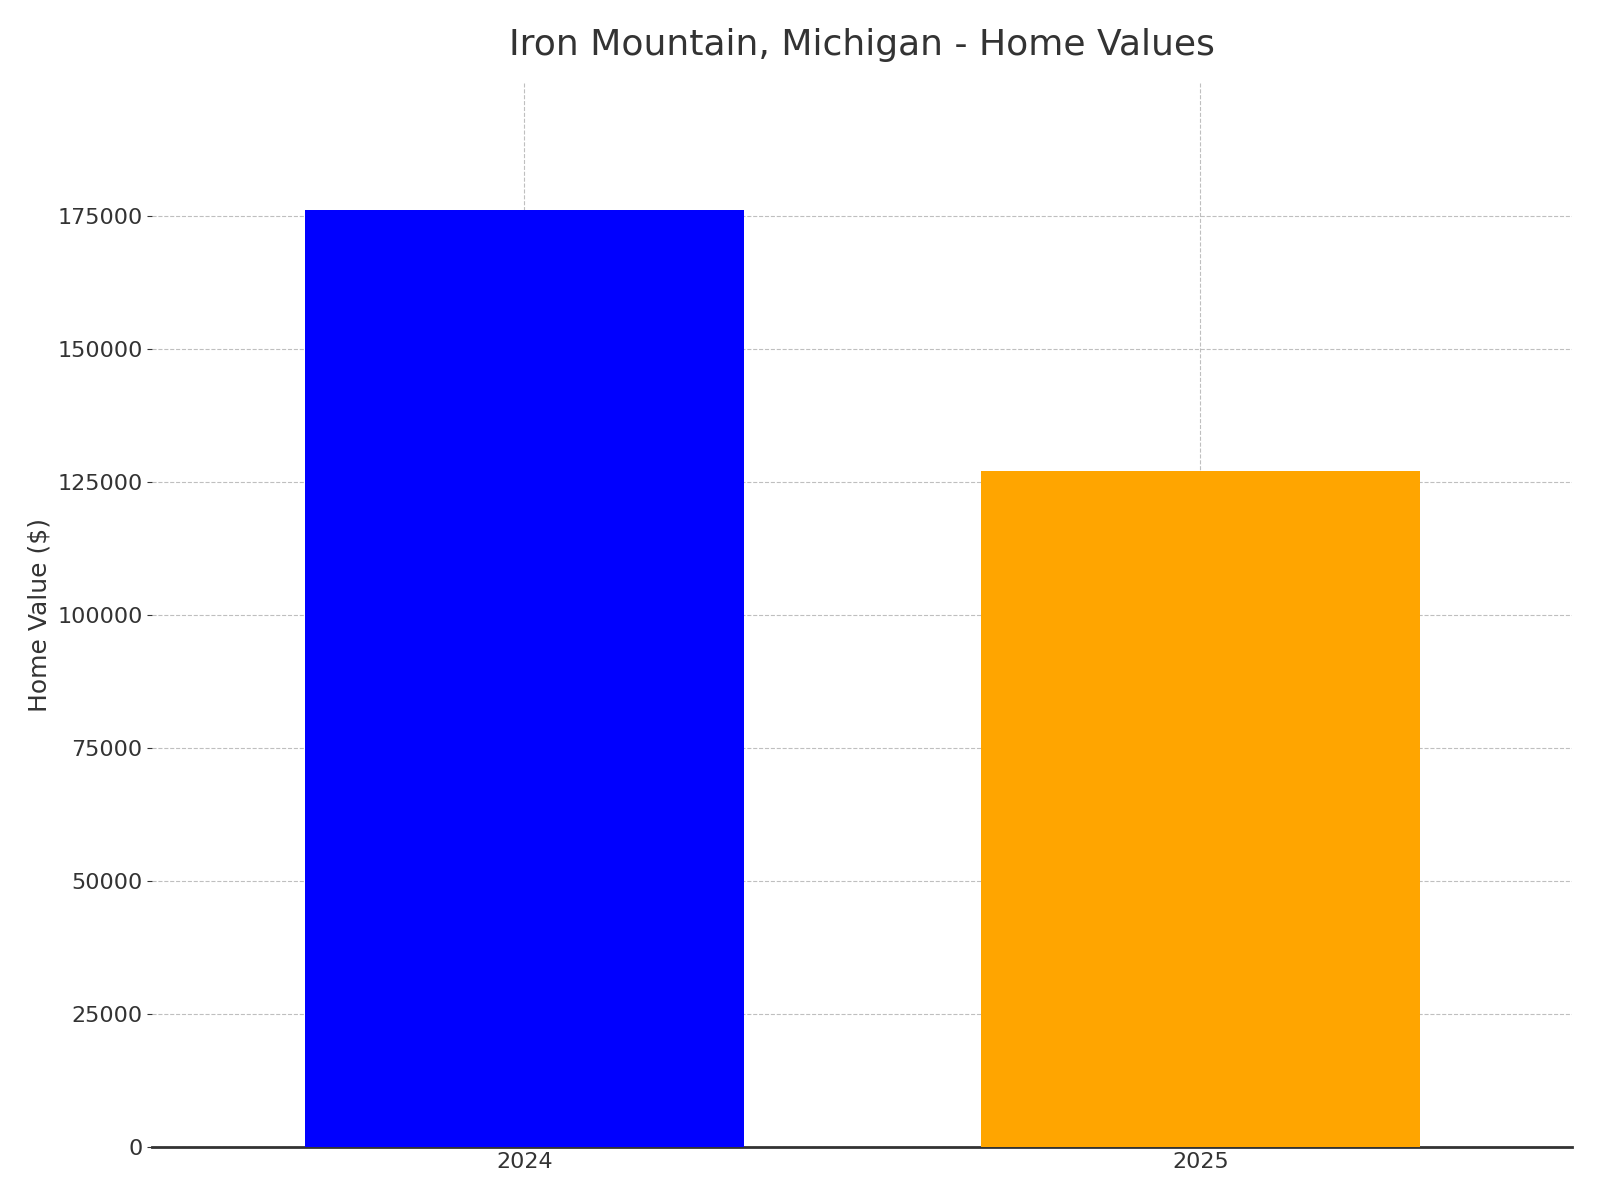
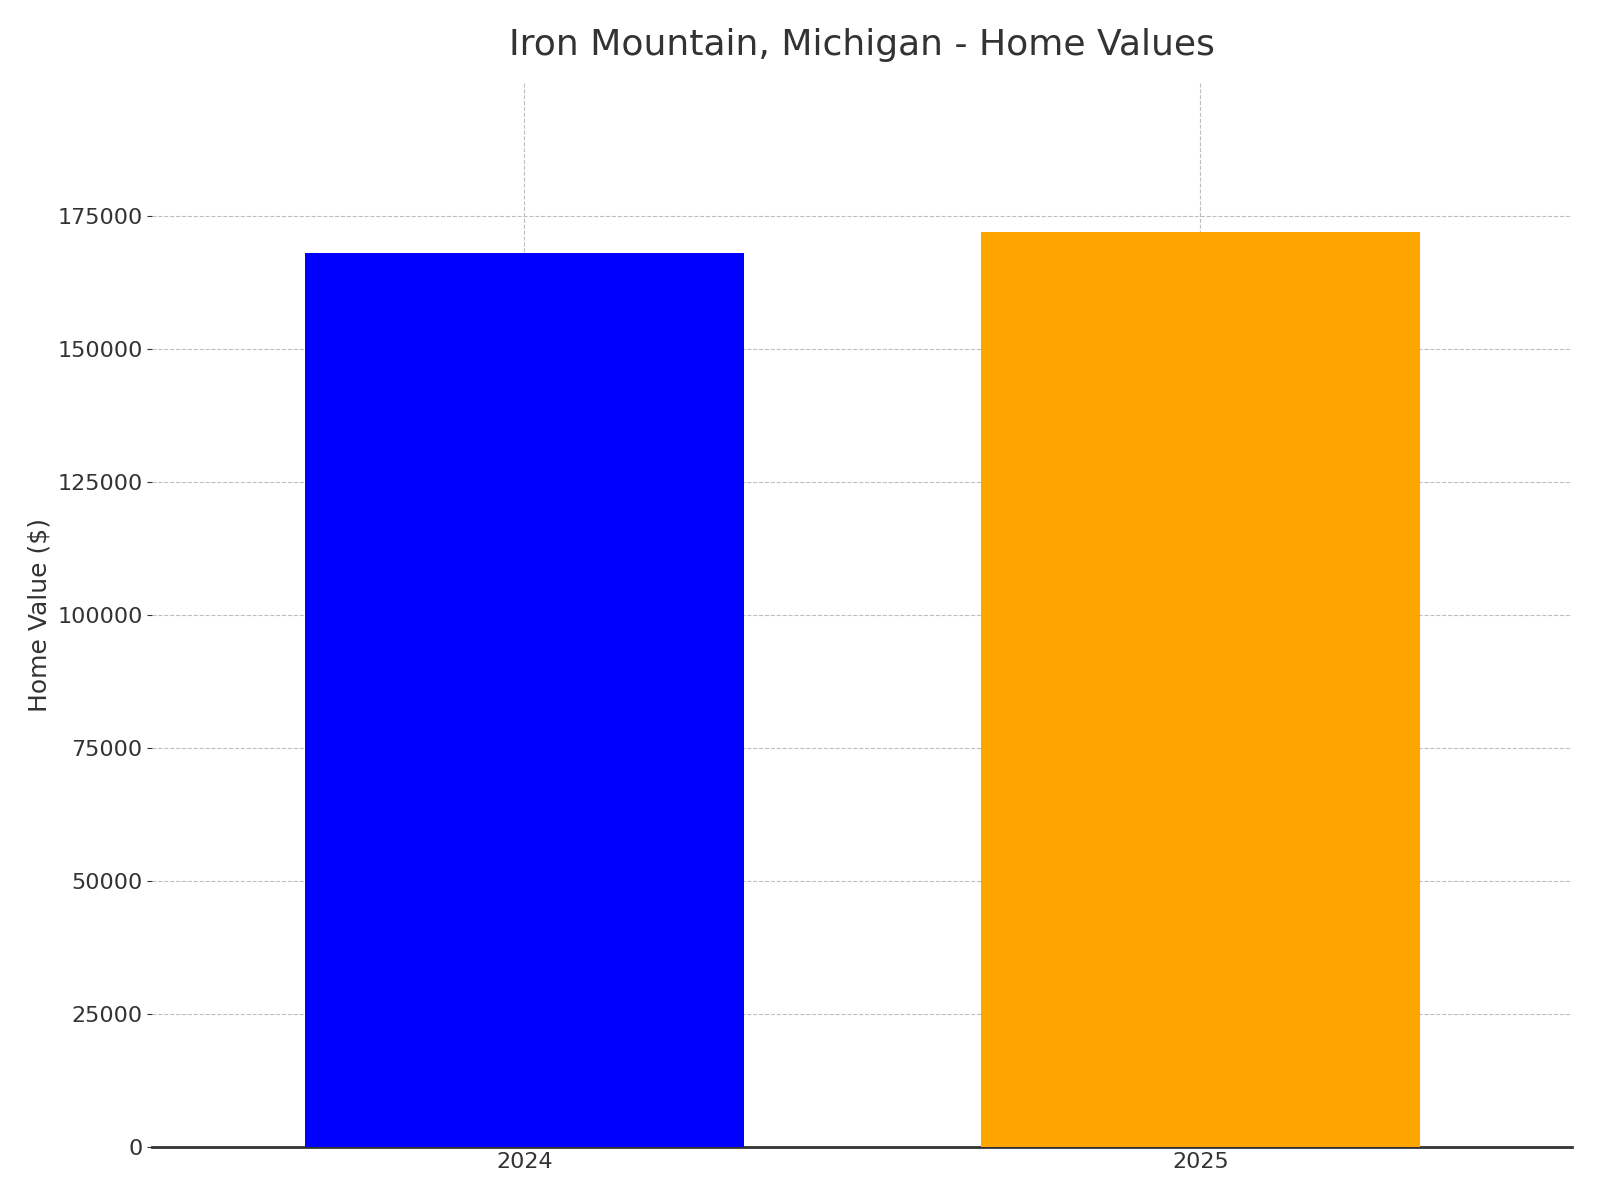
2024: 176000 -> 168000
2025: 127000 -> 172000
